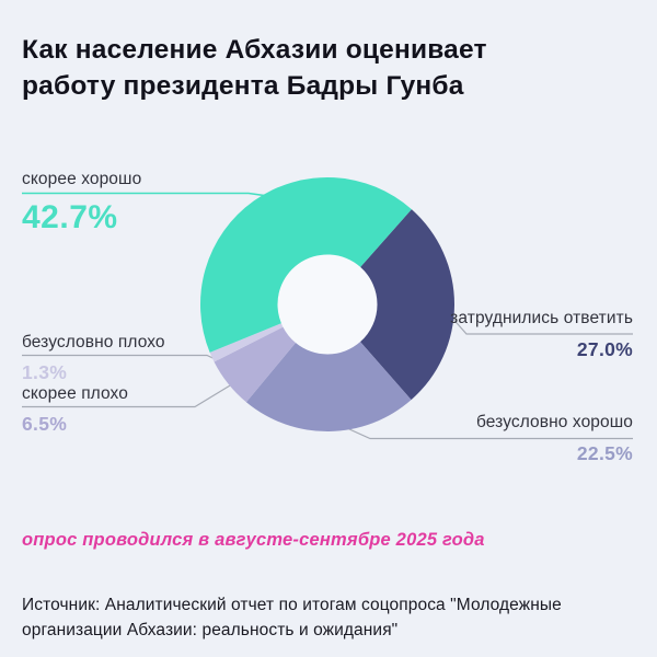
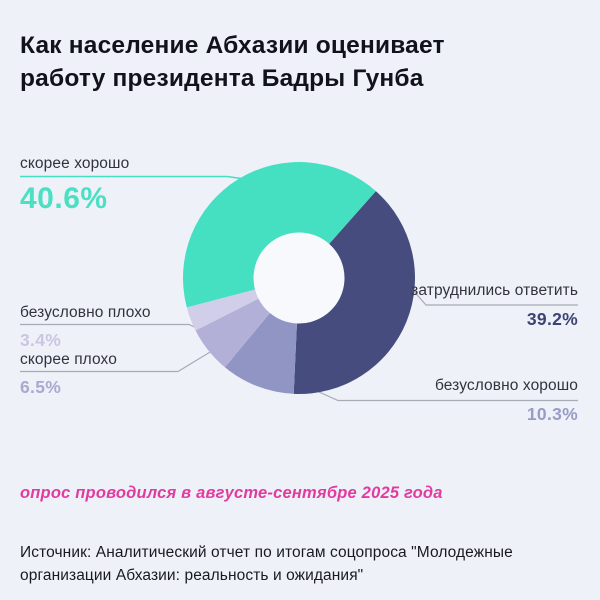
затруднились ответить: 27.0% -> 39.2%
безусловно хорошо: 22.5% -> 10.3%
безусловно плохо: 1.3% -> 3.4%
скорее хорошо: 42.7% -> 40.6%
